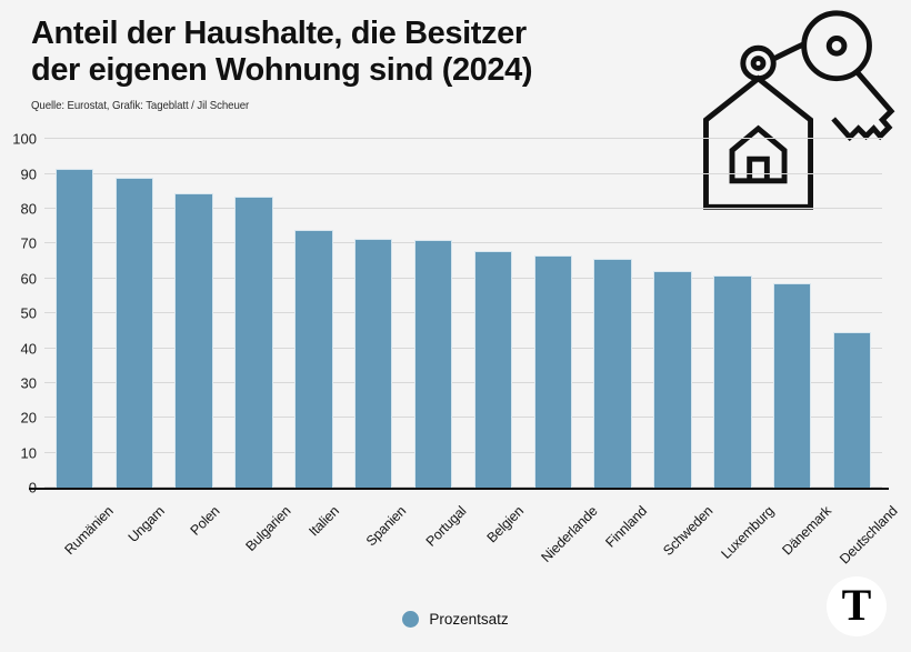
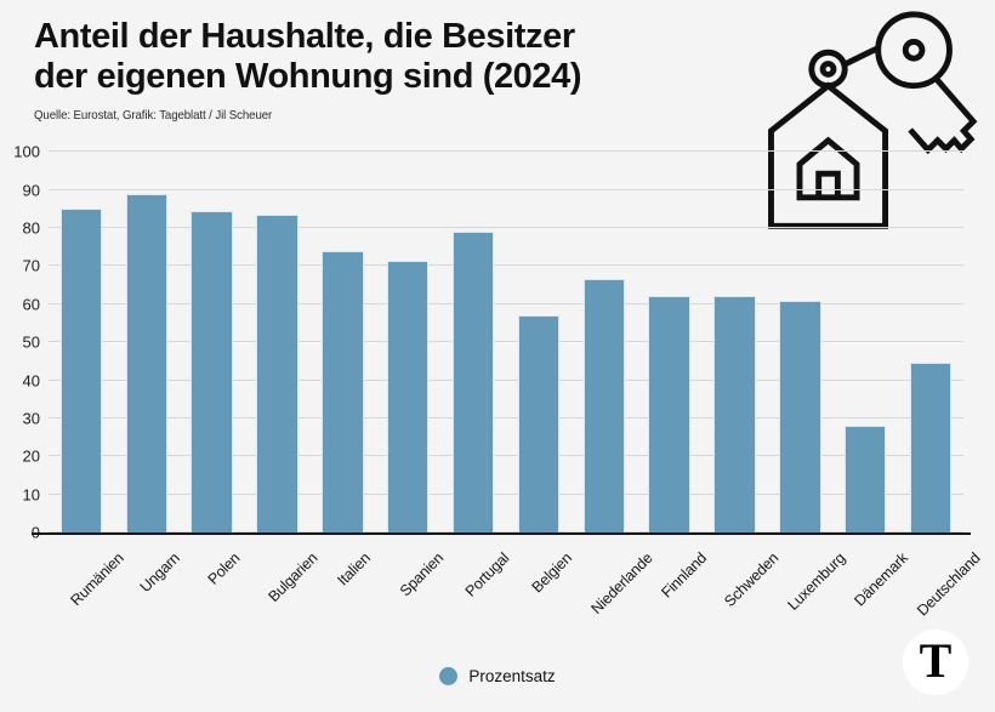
Rumänien: 92 -> 85
Portugal: 71 -> 79
Belgien: 68 -> 57
Finnland: 66 -> 62
Dänemark: 58 -> 28
